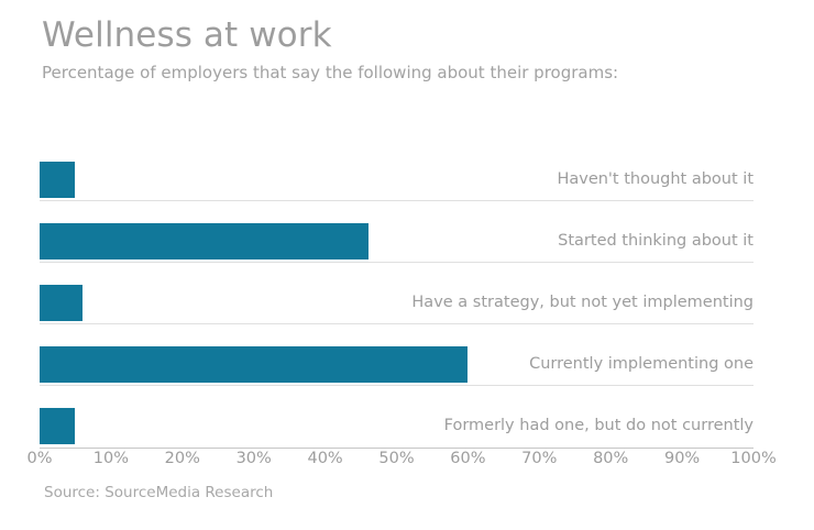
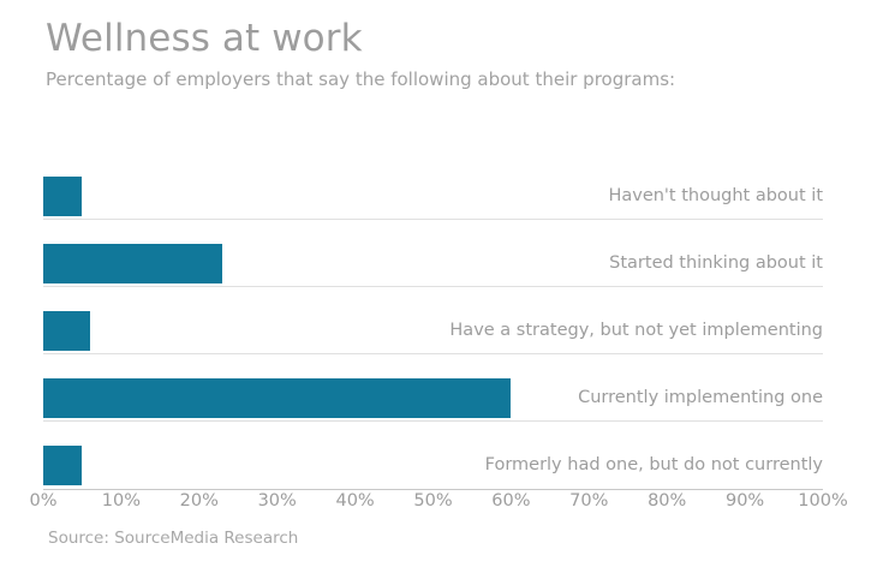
Started thinking about it: 46% -> 23%
